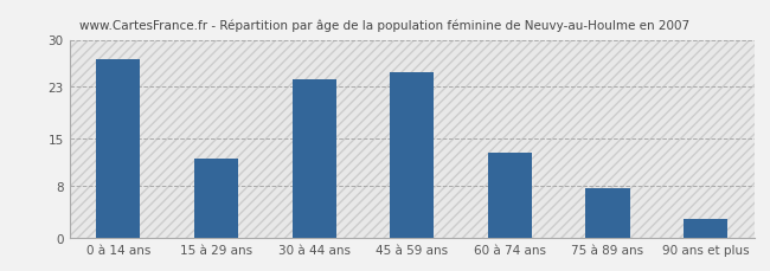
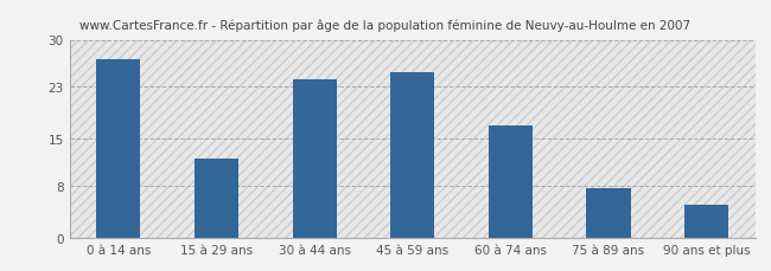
60 à 74 ans: 13.0 -> 17.0
90 ans et plus: 3.0 -> 5.0
